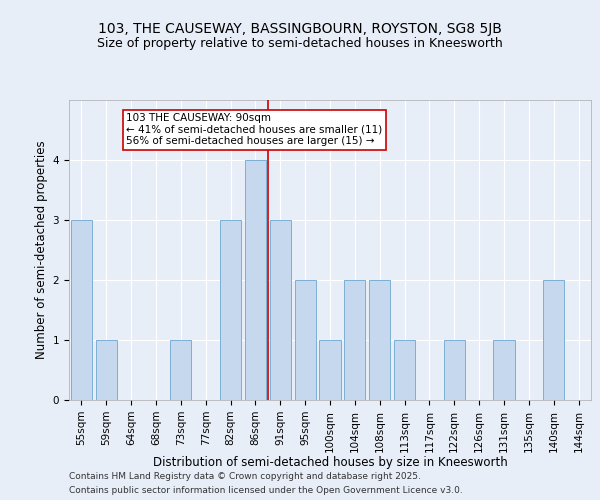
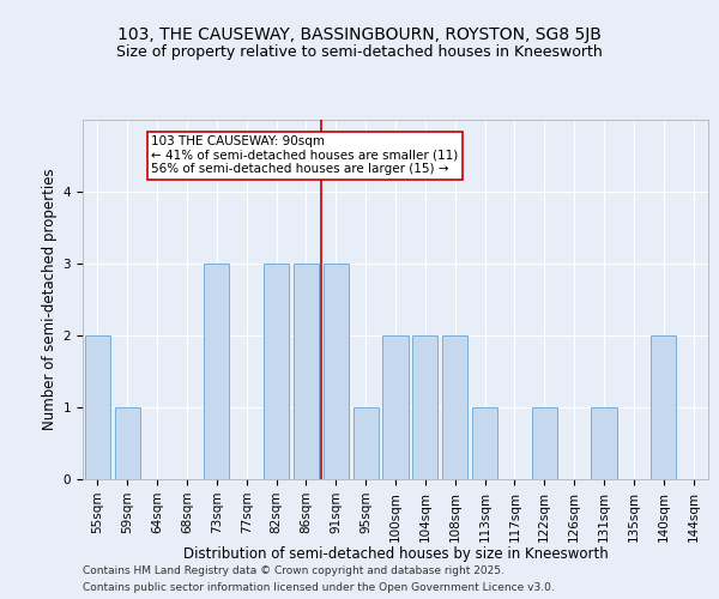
55sqm: 3 -> 2
73sqm: 1 -> 3
86sqm: 4 -> 3
95sqm: 2 -> 1
100sqm: 1 -> 2
